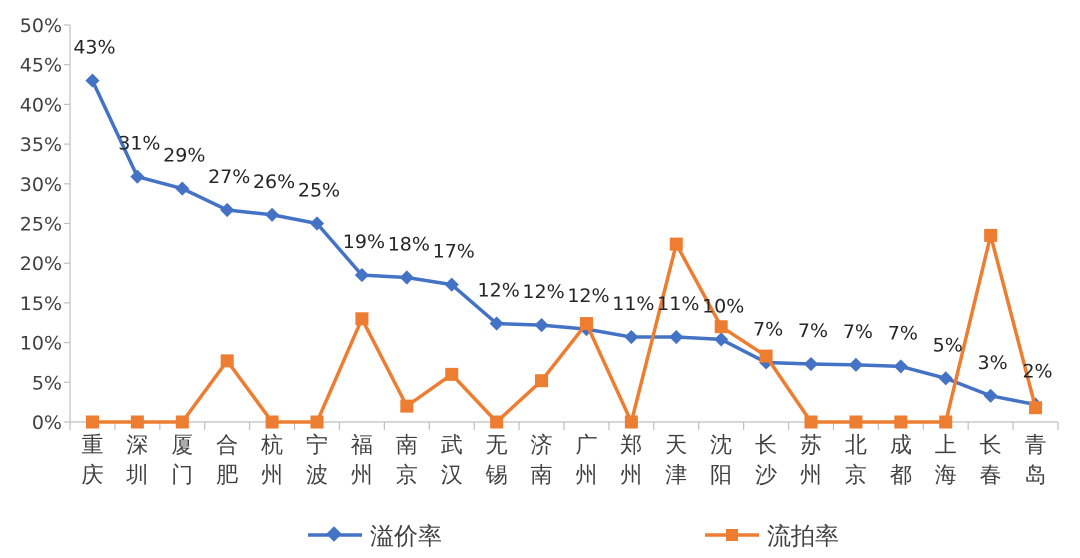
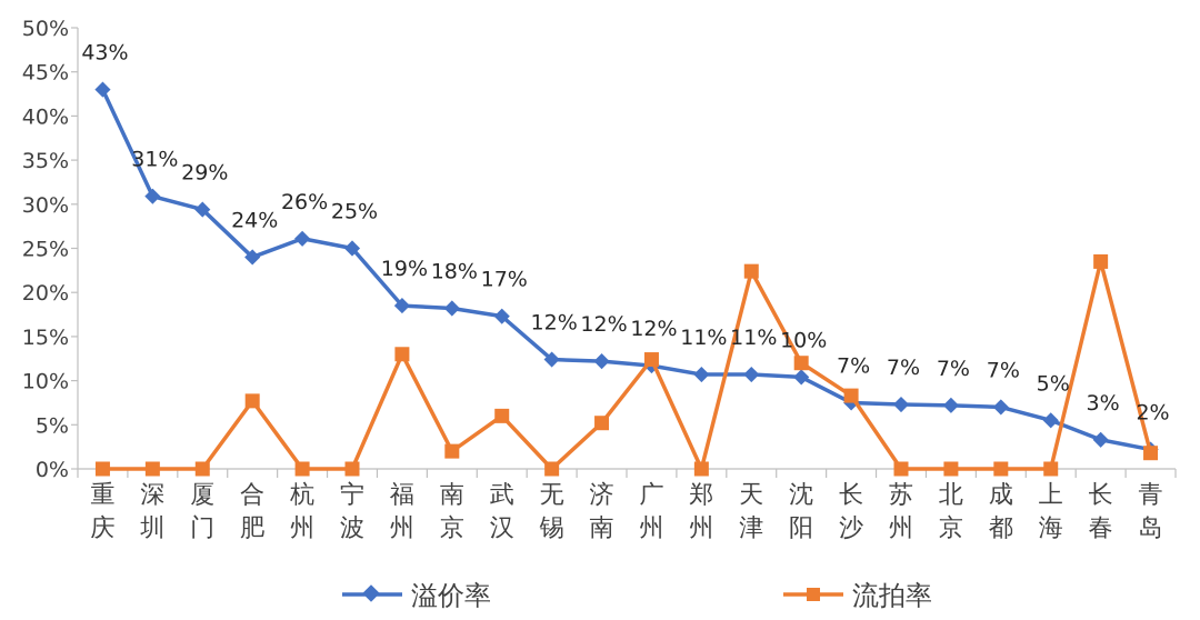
溢价率/合肥: 27% -> 24%
